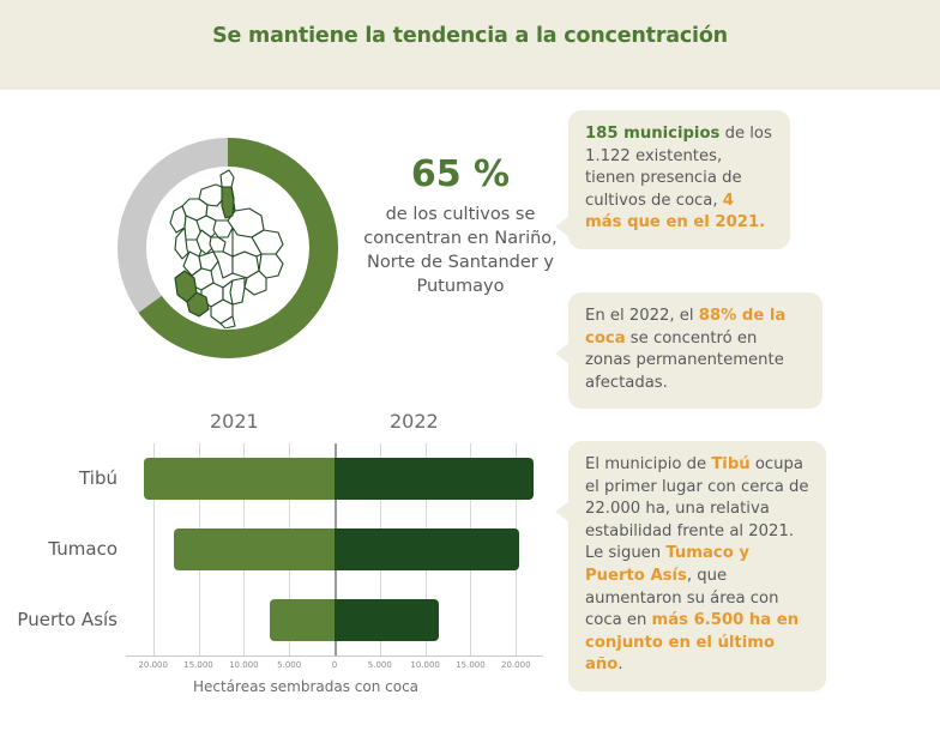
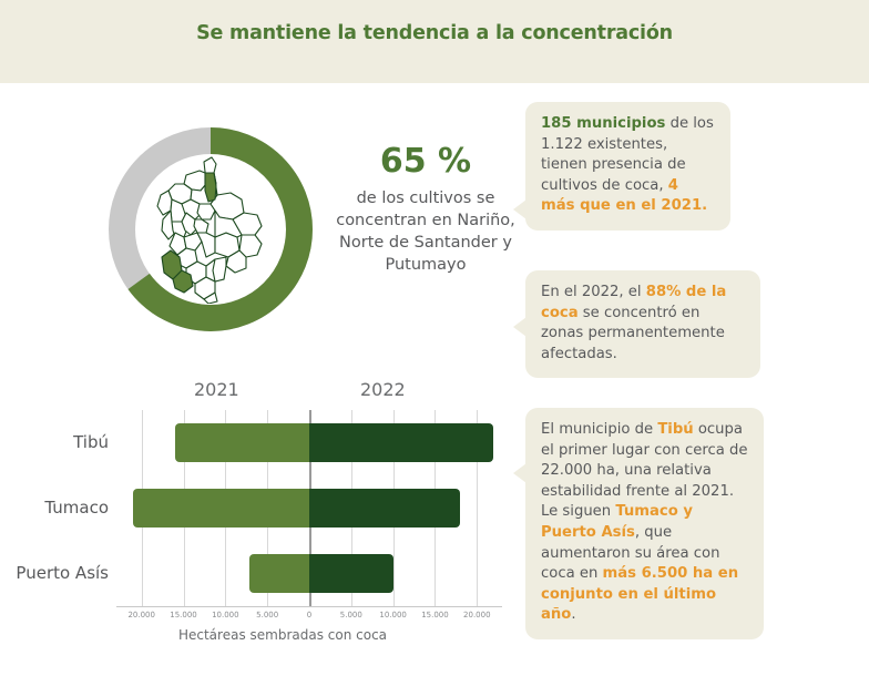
2021/Tibú: 21000 -> 16000
2021/Tumaco: 18000 -> 21000
2022/Tumaco: 20000 -> 18000
2022/Puerto Asís: 12000 -> 10000
